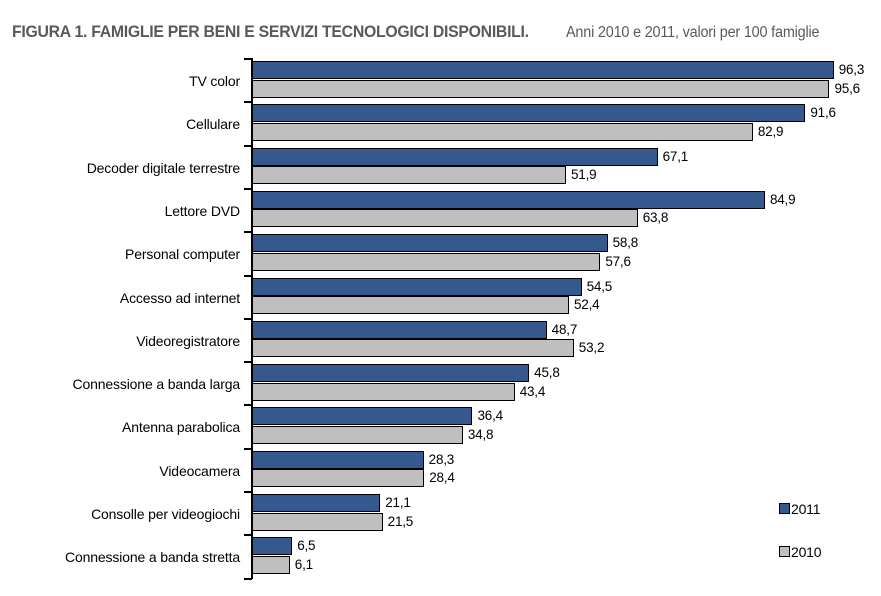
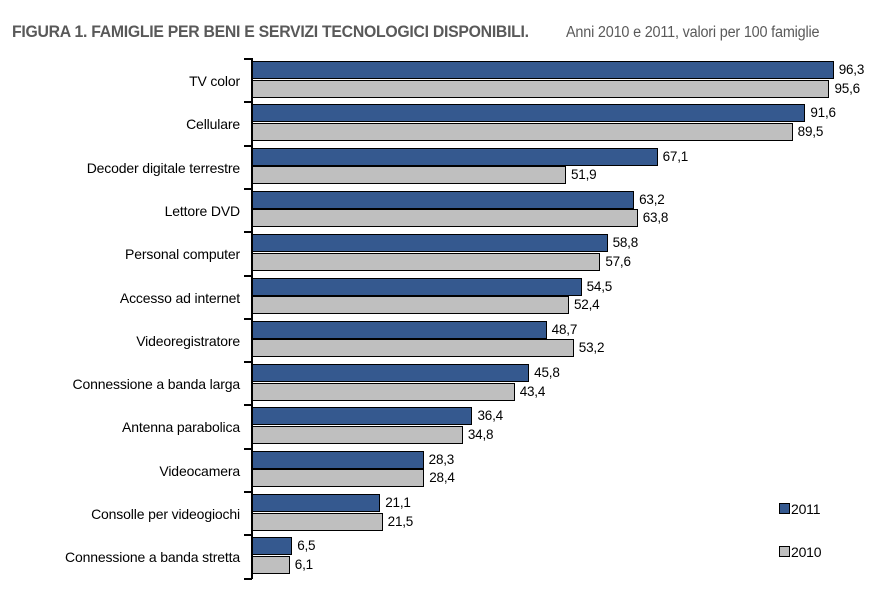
2010/Cellulare: 82,9 -> 89,5
2011/Lettore DVD: 84,9 -> 63,2
